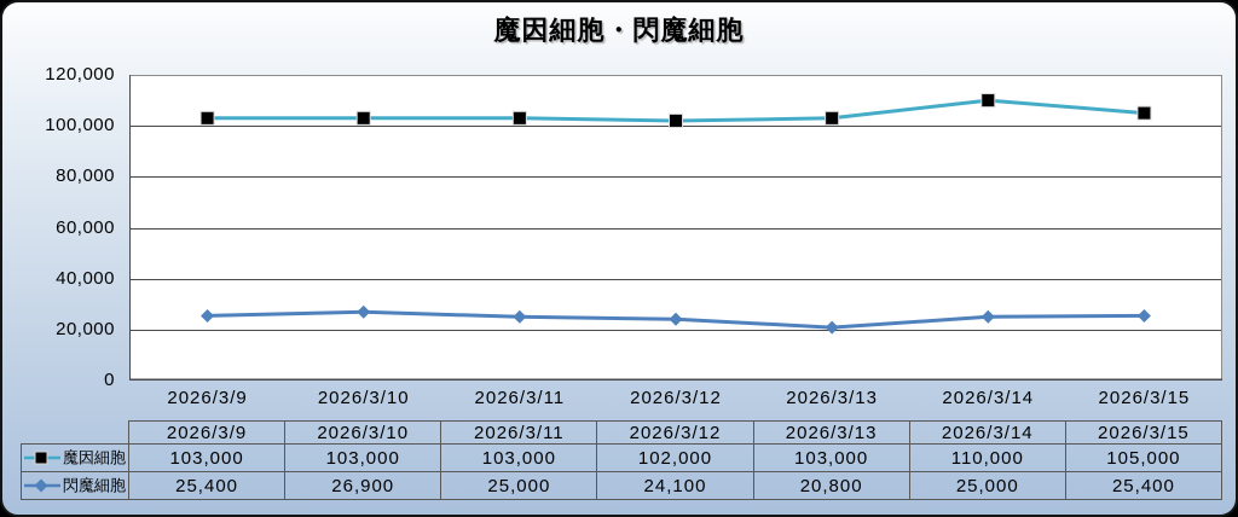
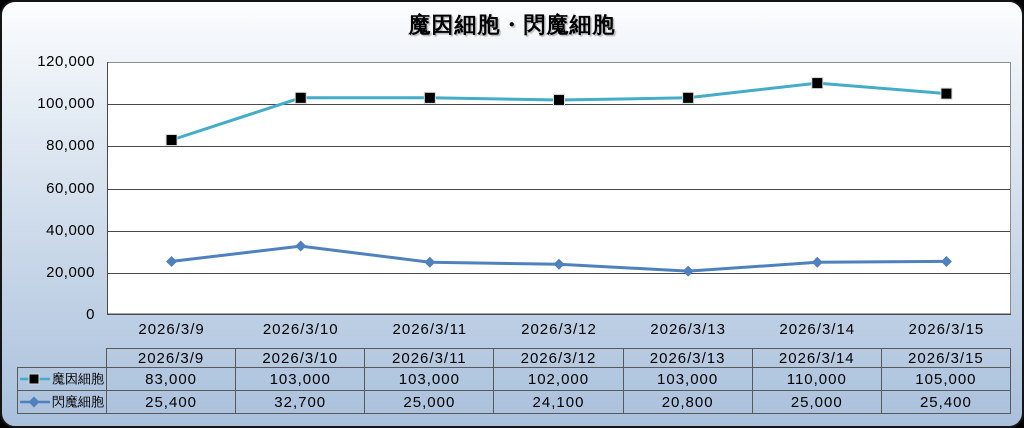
魔因細胞/2026/3/9: 103,000 -> 83,000
閃魔細胞/2026/3/10: 26,900 -> 32,700
